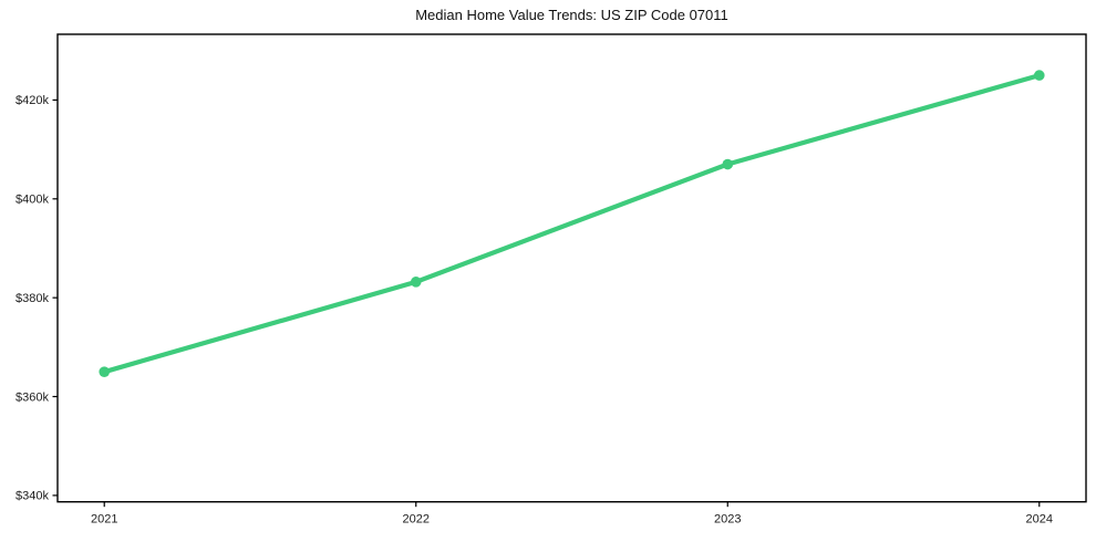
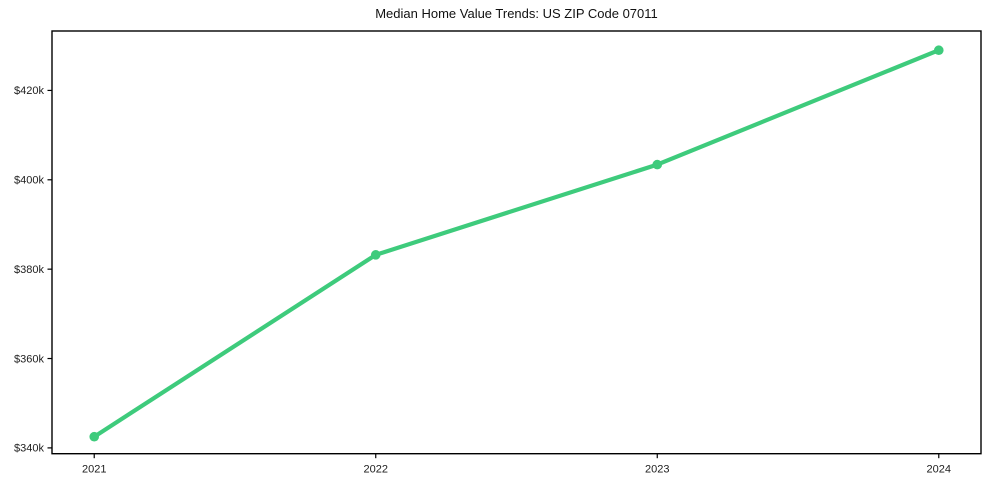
2021: $365k -> $342k
2023: $407k -> $403k
2024: $425k -> $429k
